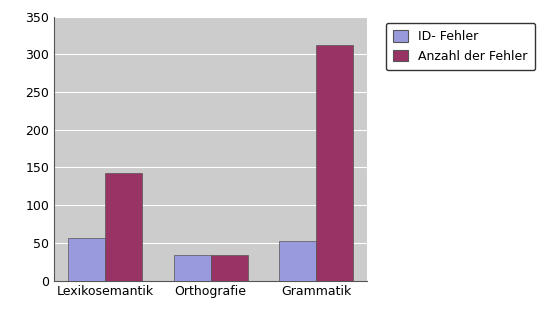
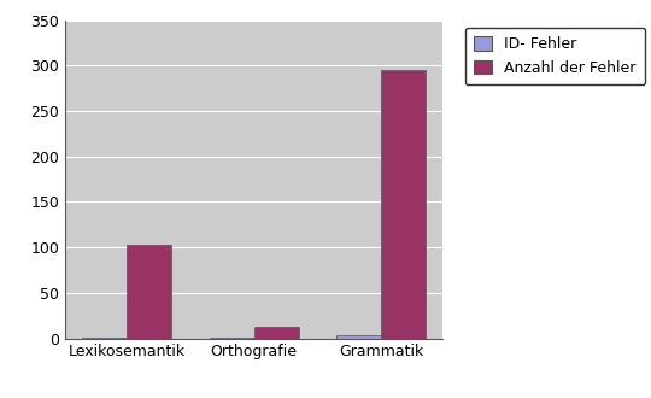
ID- Fehler/Lexikosemantik: 56 -> 1
Anzahl der Fehler/Lexikosemantik: 142 -> 103
ID- Fehler/Orthografie: 34 -> 1
Anzahl der Fehler/Orthografie: 34 -> 12
ID- Fehler/Grammatik: 52 -> 3
Anzahl der Fehler/Grammatik: 312 -> 295
